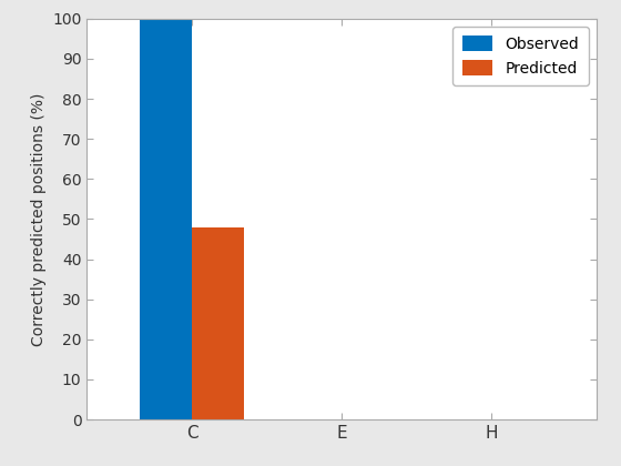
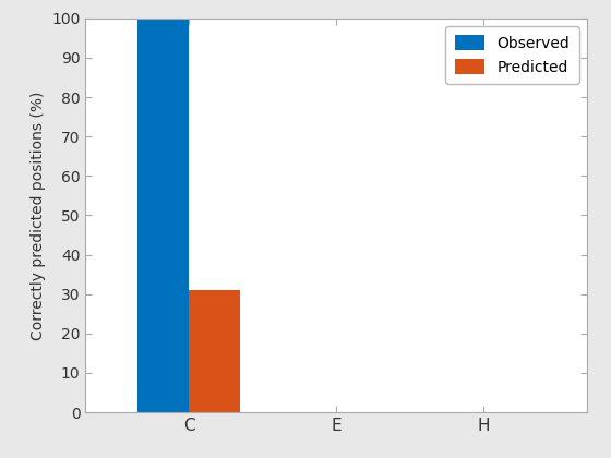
Predicted/C: 48 -> 31
